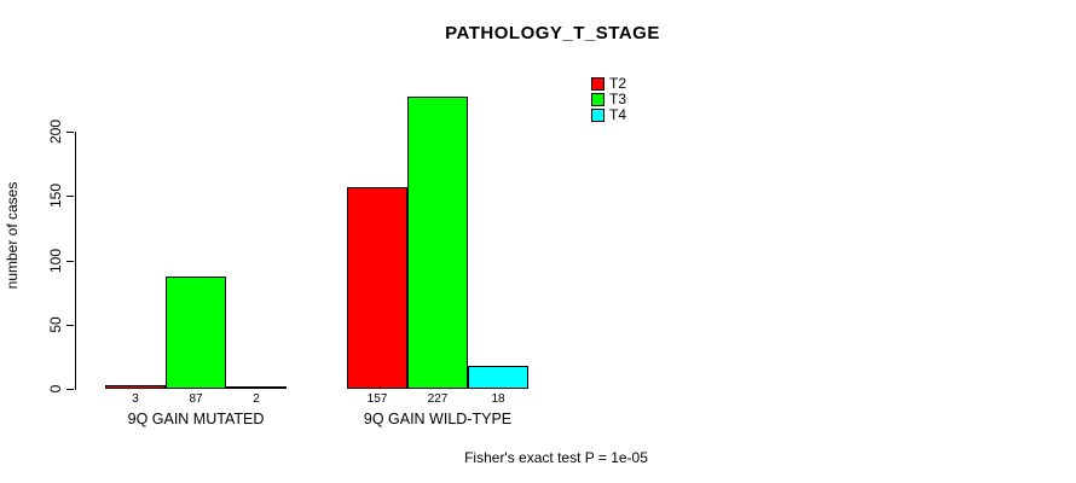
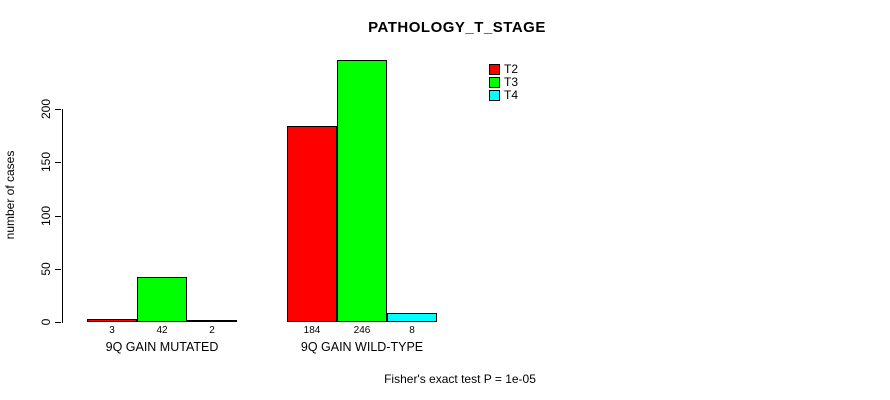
T3/9Q GAIN MUTATED: 87 -> 42
T2/9Q GAIN WILD-TYPE: 157 -> 184
T3/9Q GAIN WILD-TYPE: 227 -> 246
T4/9Q GAIN WILD-TYPE: 18 -> 8
